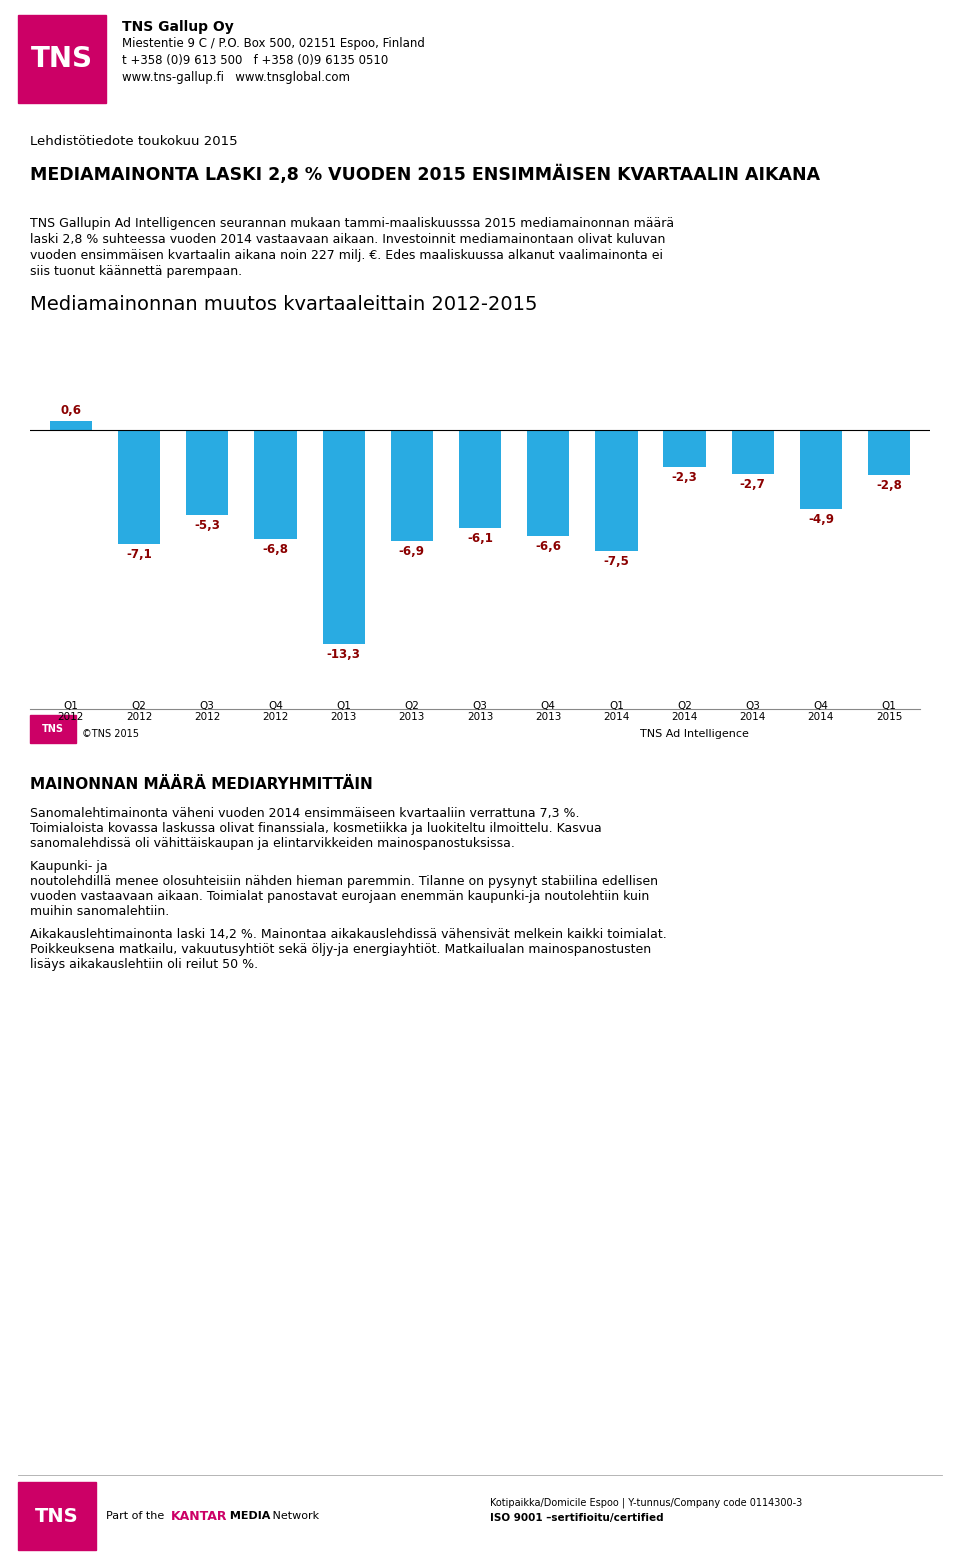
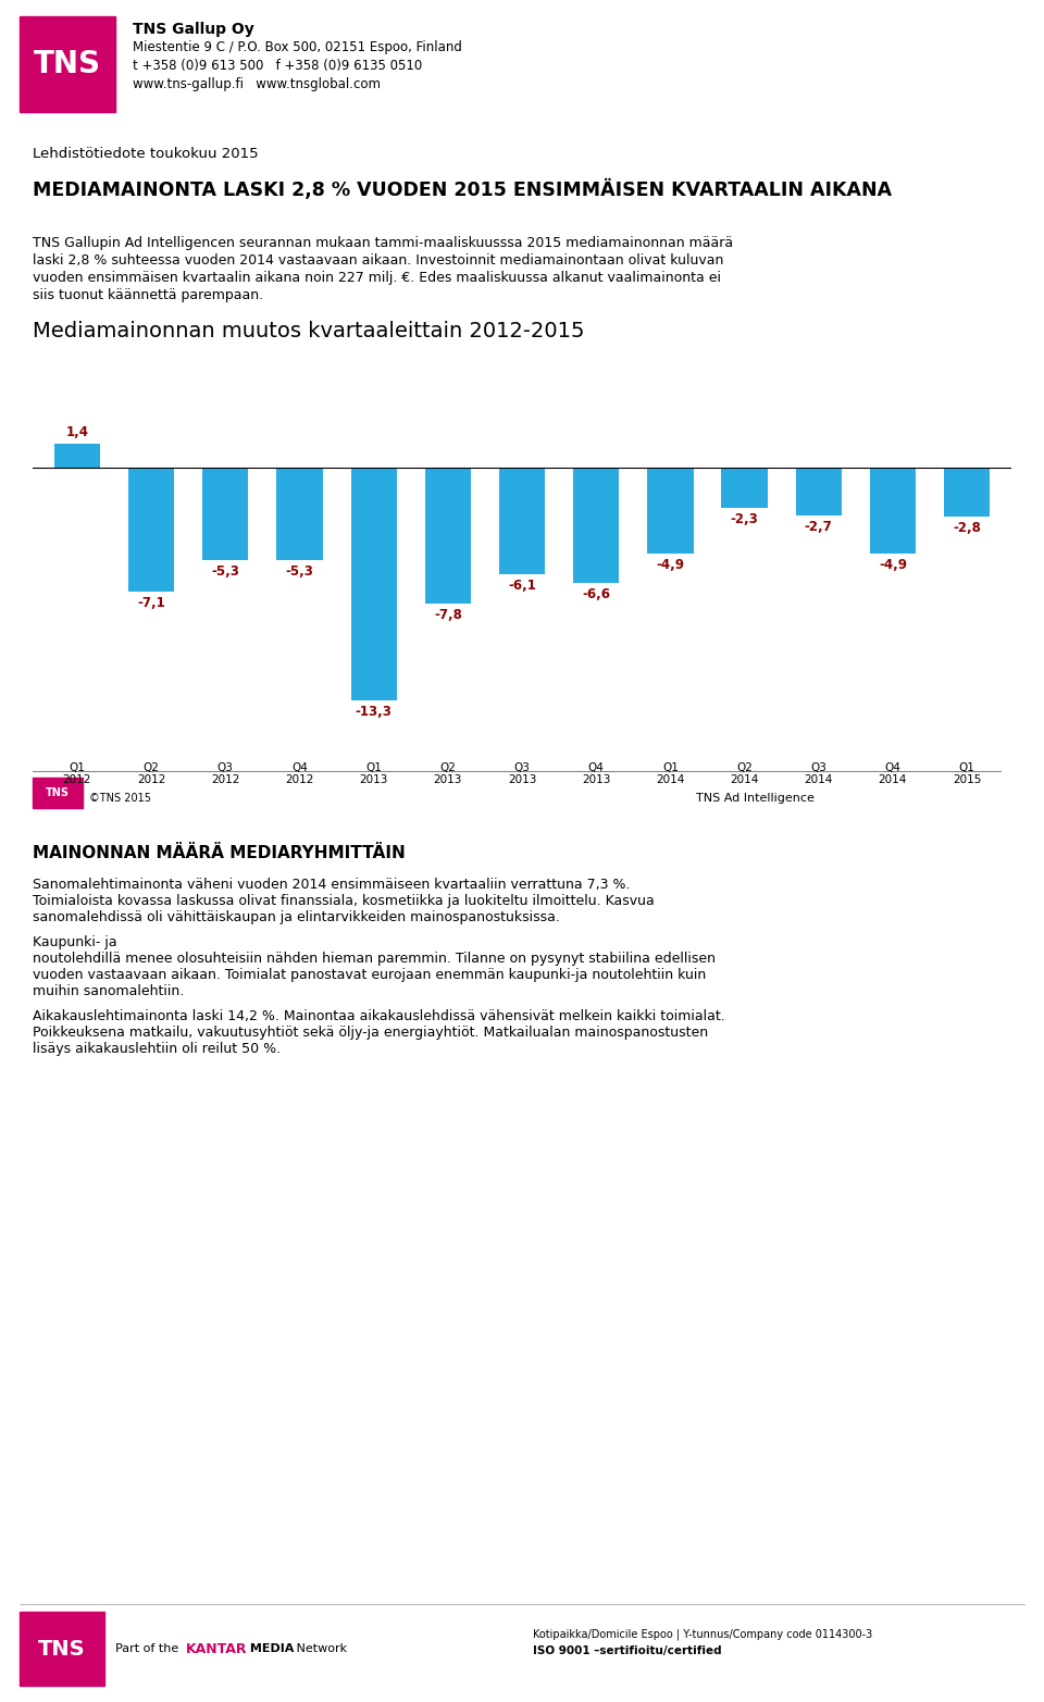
Q1 2012: 0,6 -> 1,4
Q4 2012: -6,8 -> -5,3
Q2 2013: -6,9 -> -7,8
Q1 2014: -7,5 -> -4,9
